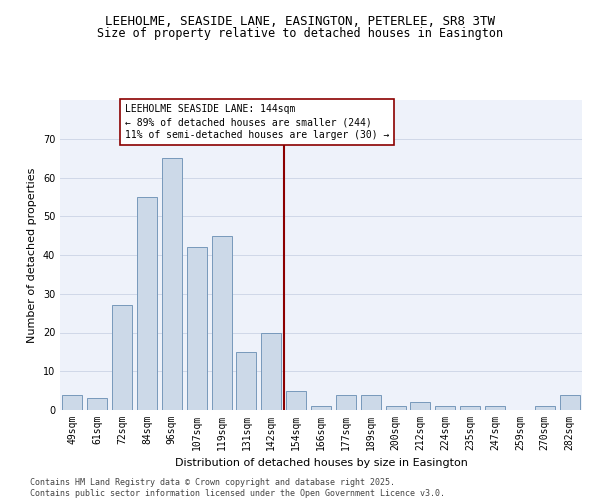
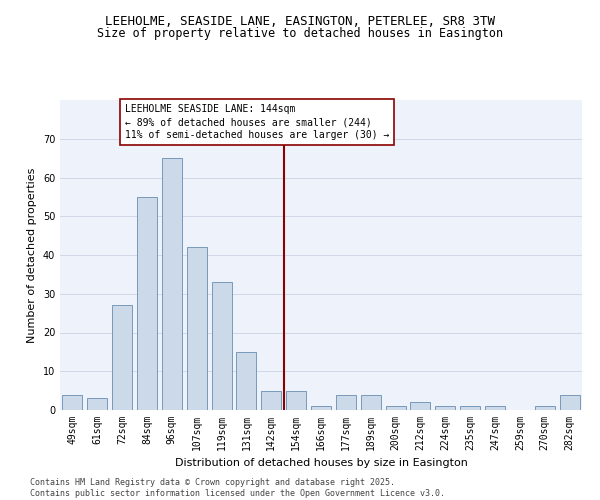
119sqm: 45 -> 33
142sqm: 20 -> 5
